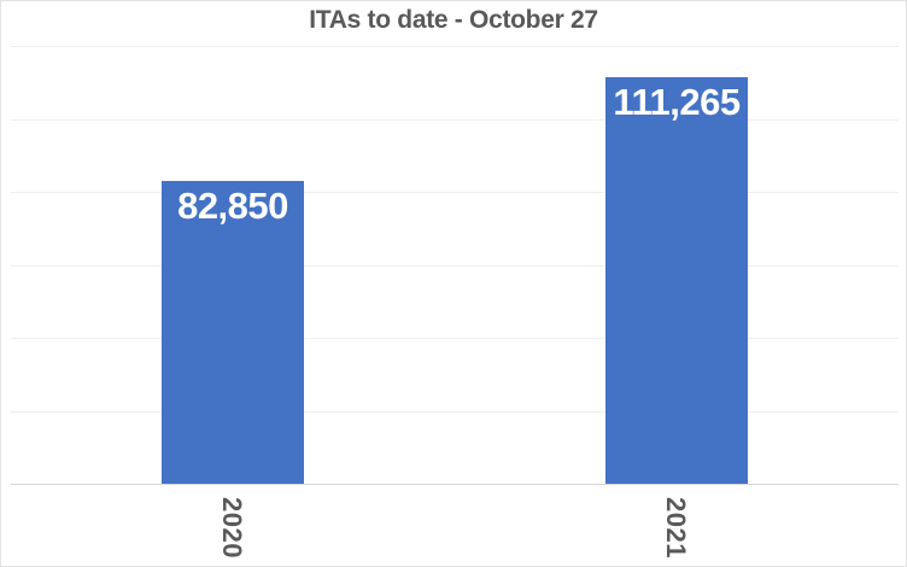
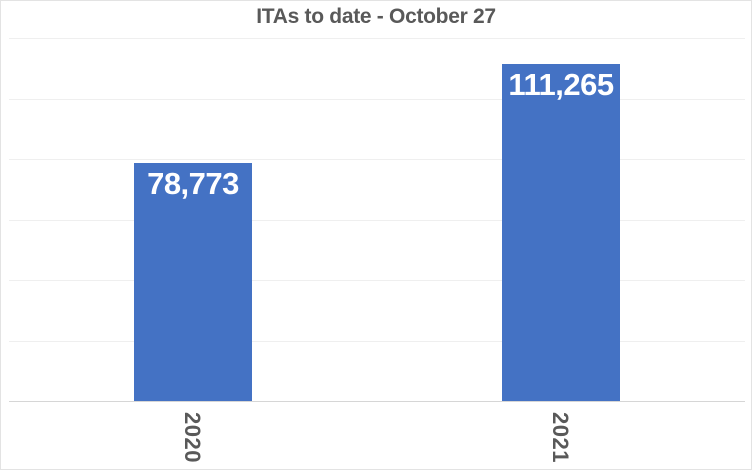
2020: 82,850 -> 78,773
